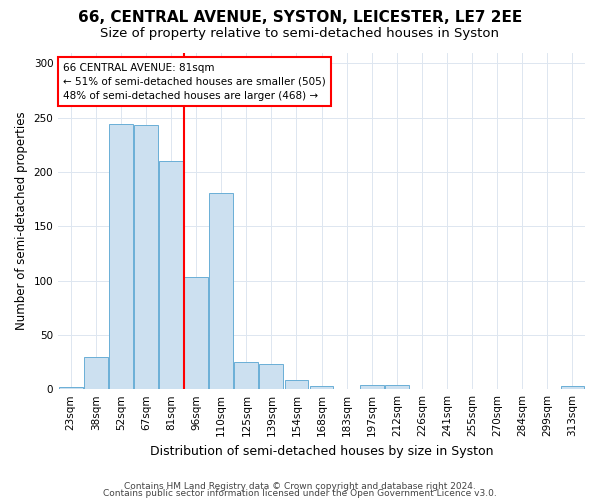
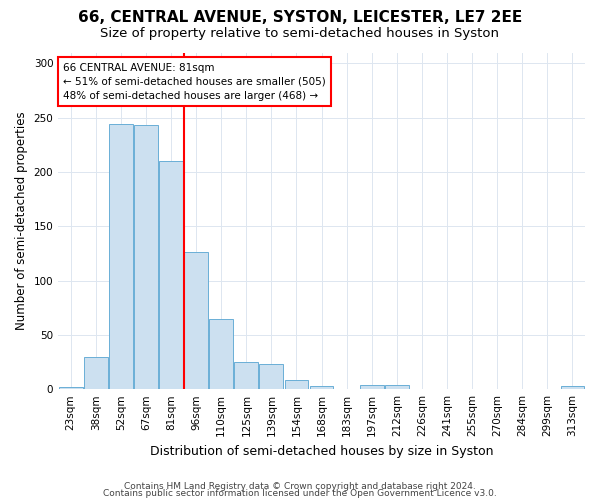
96sqm: 103 -> 126
110sqm: 181 -> 65
